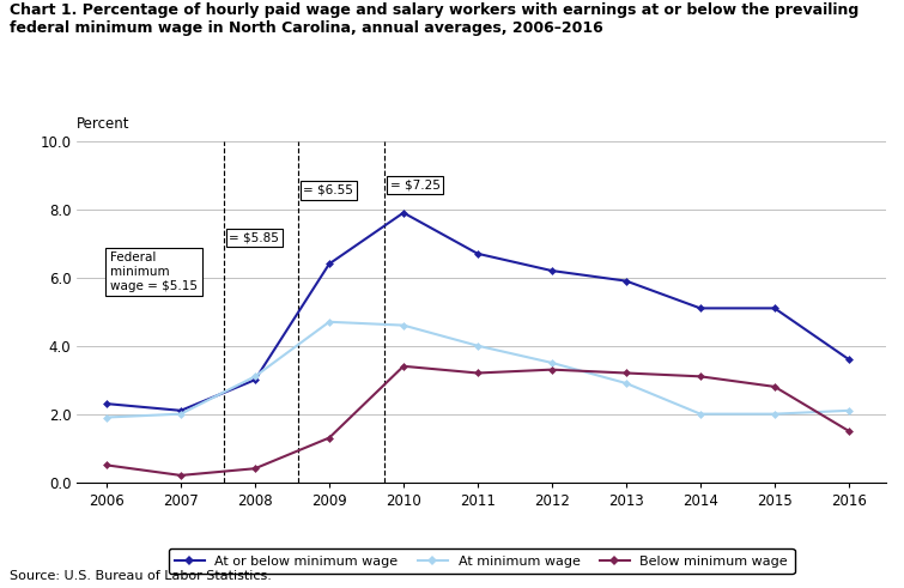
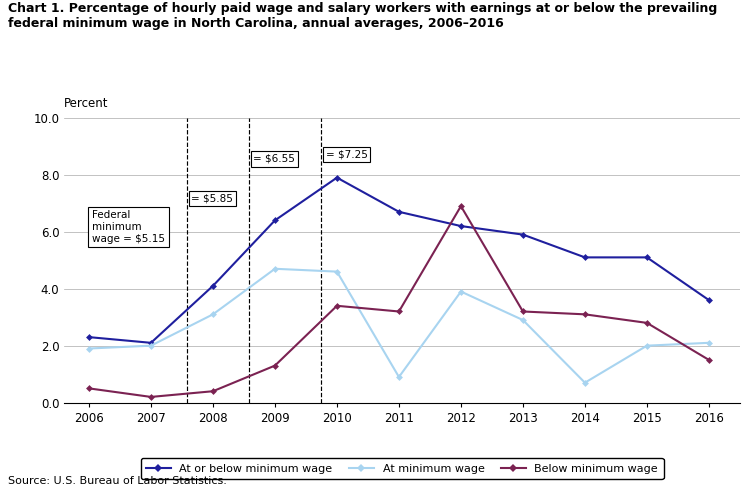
At or below minimum wage/2008: 3.0 -> 4.1
At minimum wage/2011: 4.0 -> 0.9
At minimum wage/2012: 3.5 -> 3.9
Below minimum wage/2012: 3.3 -> 6.9
At minimum wage/2014: 2.0 -> 0.7
